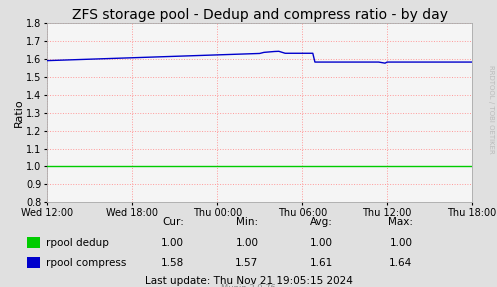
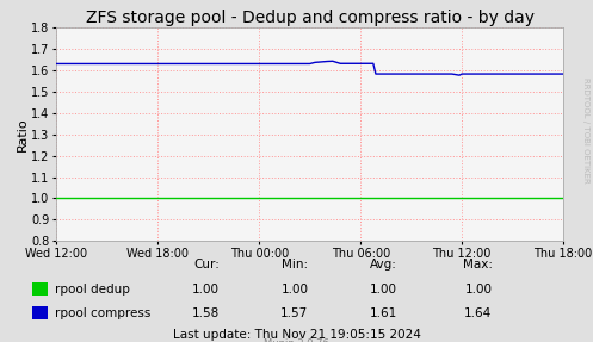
Wed 12:00: 1.59 -> 1.63
